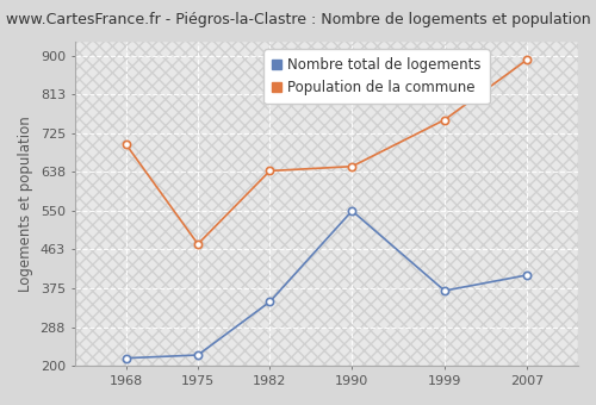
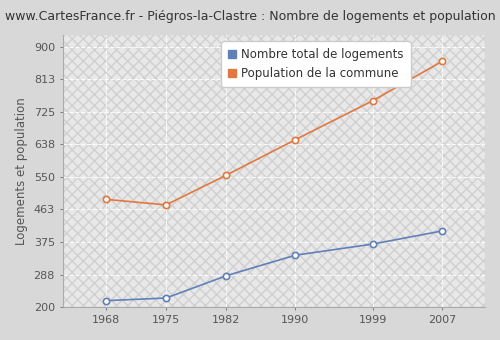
Population de la commune/1968: 700 -> 490
Nombre total de logements/1982: 345 -> 285
Population de la commune/1982: 640 -> 555
Nombre total de logements/1990: 550 -> 340
Population de la commune/2007: 890 -> 860
